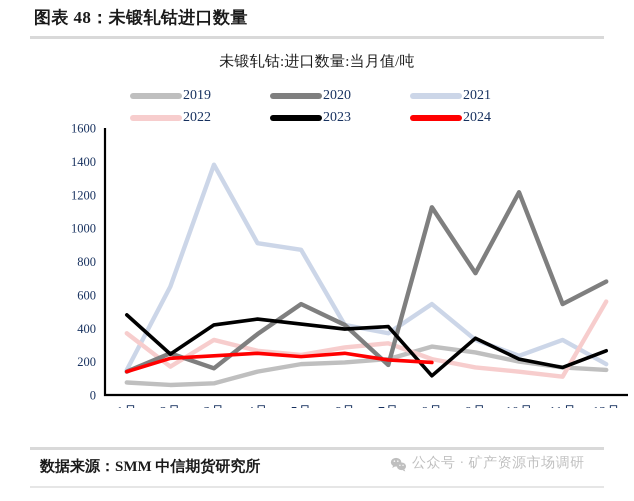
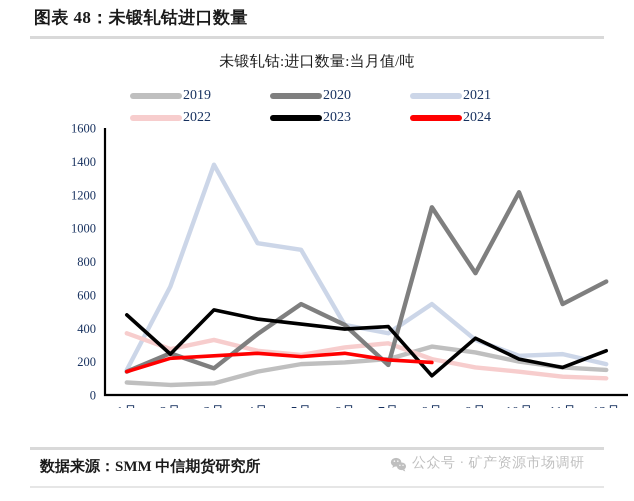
2022/2月: 170 -> 280
2023/3月: 420 -> 510
2021/11月: 330 -> 240
2022/12月: 560 -> 100
